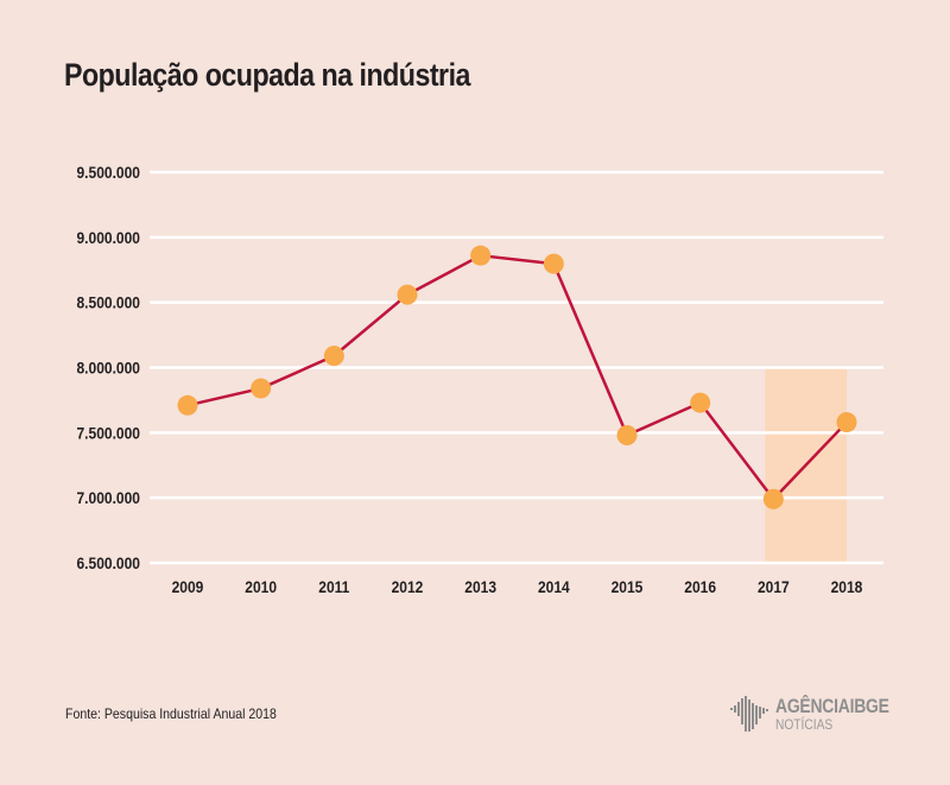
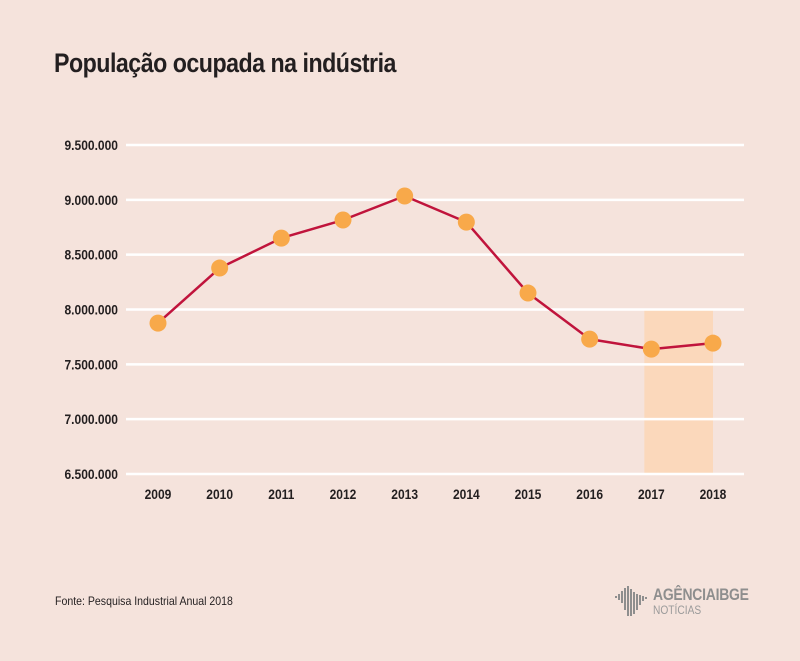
2009: 7710000 -> 7880000
2010: 7840000 -> 8380000
2011: 8090000 -> 8650000
2012: 8560000 -> 8820000
2013: 8860000 -> 9040000
2015: 7480000 -> 8150000
2017: 6990000 -> 7640000
2018: 7580000 -> 7690000
